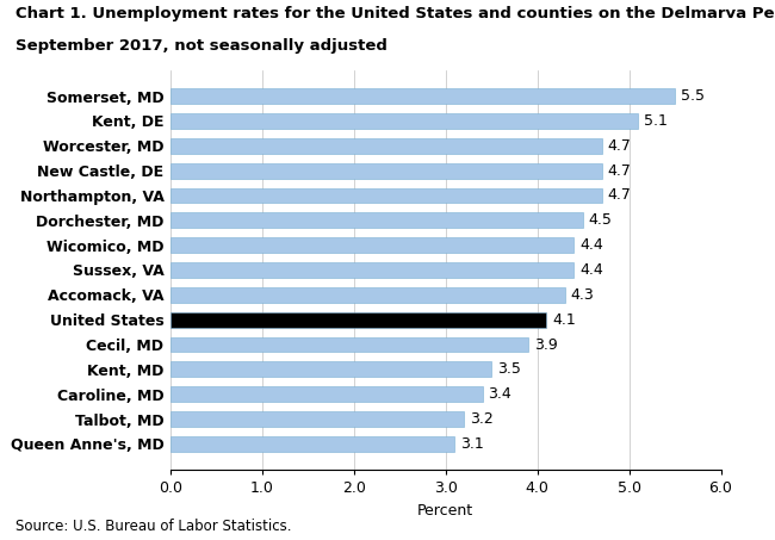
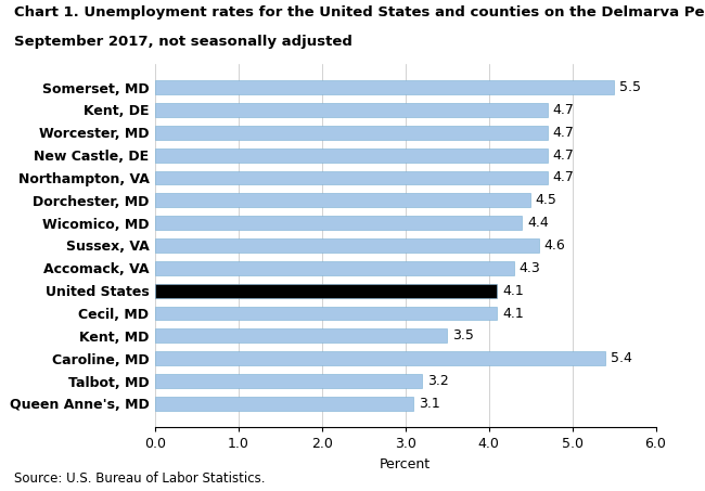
Kent, DE: 5.1 -> 4.7
Sussex, VA: 4.4 -> 4.6
Cecil, MD: 3.9 -> 4.1
Caroline, MD: 3.4 -> 5.4
